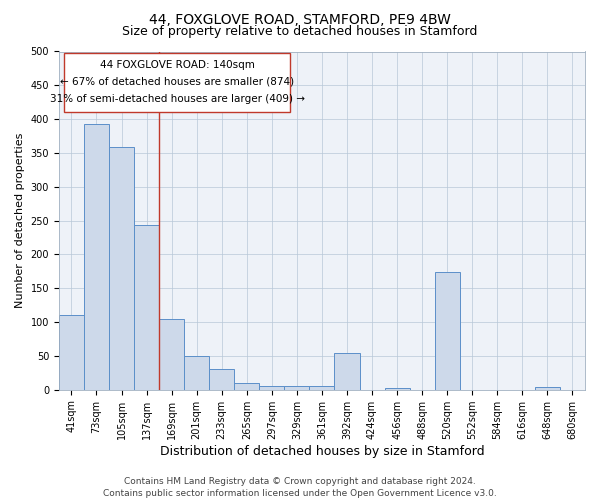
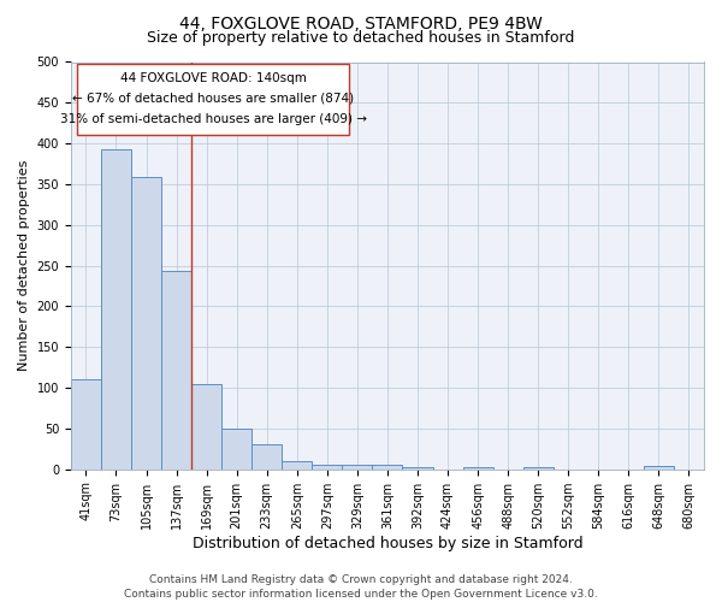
392sqm: 54 -> 2
520sqm: 174 -> 3
